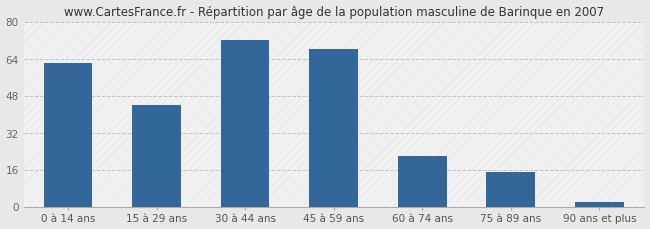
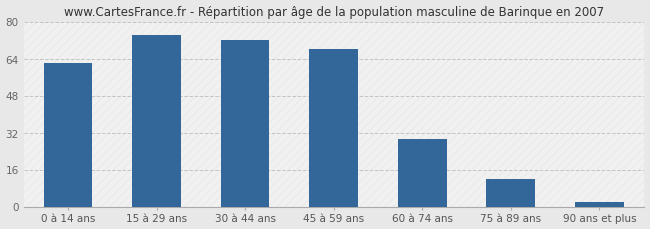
15 à 29 ans: 44 -> 74
60 à 74 ans: 22 -> 29
75 à 89 ans: 15 -> 12
